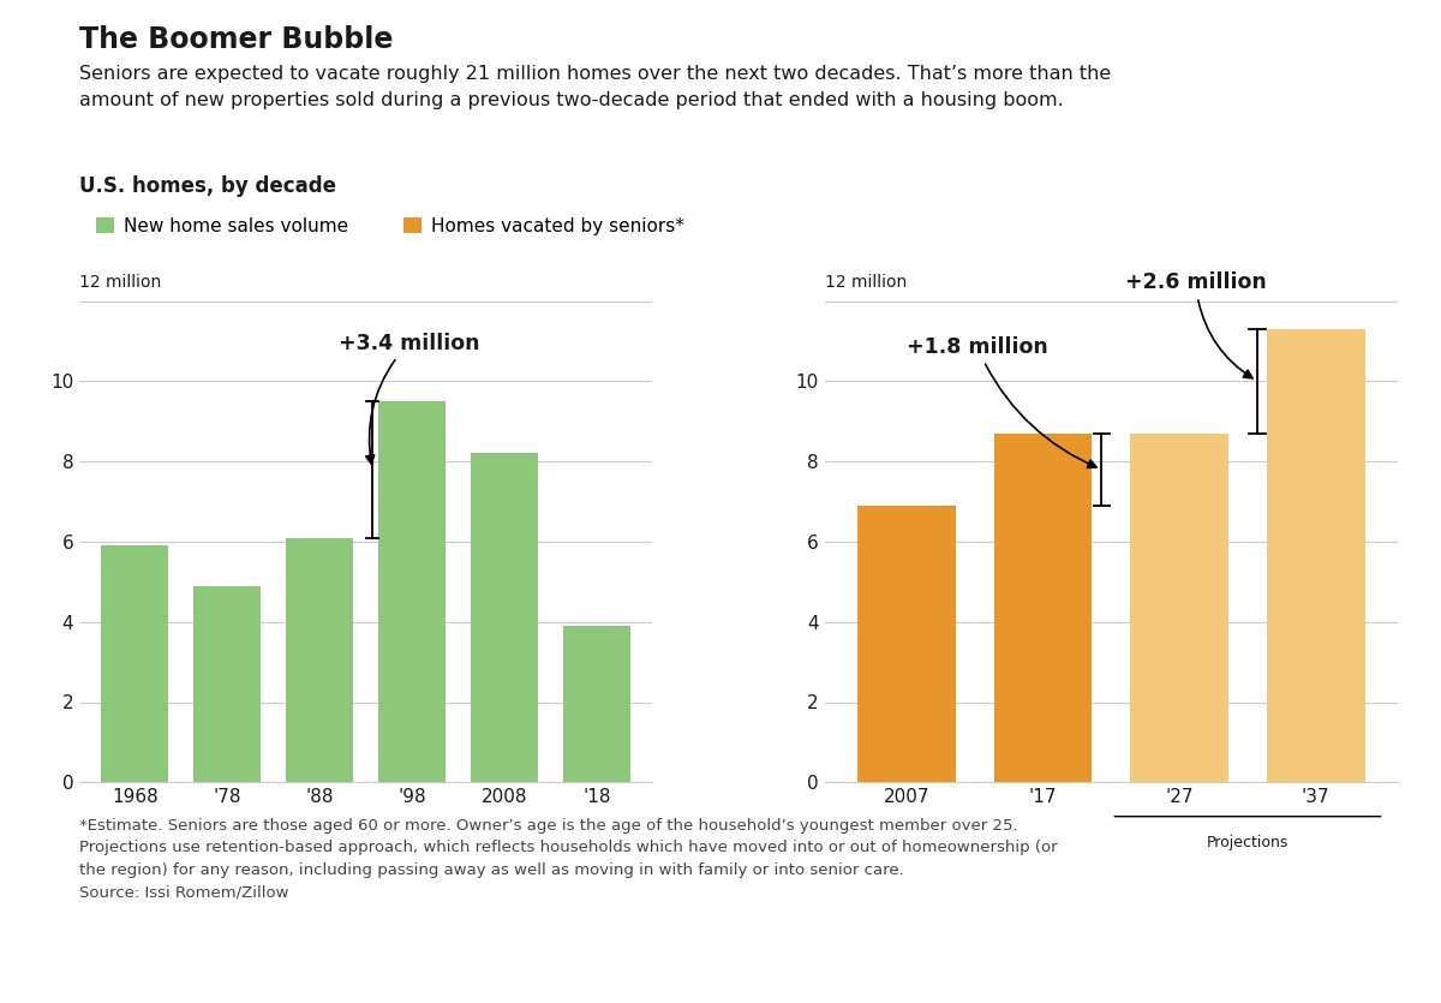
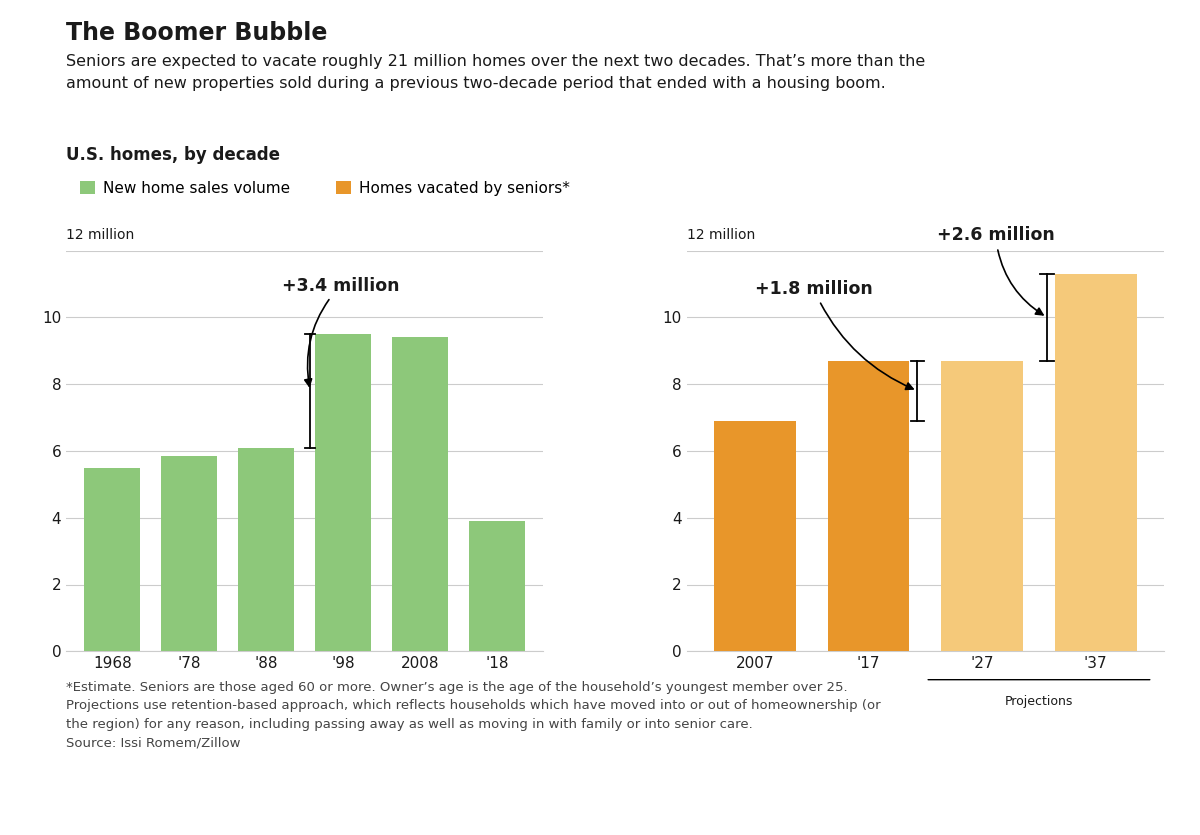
1968: 5.90 -> 5.50
'78: 4.90 -> 5.85
2008: 8.20 -> 9.40
